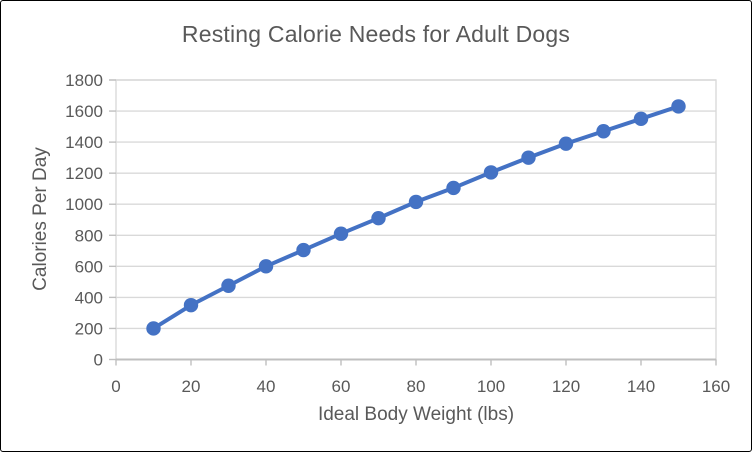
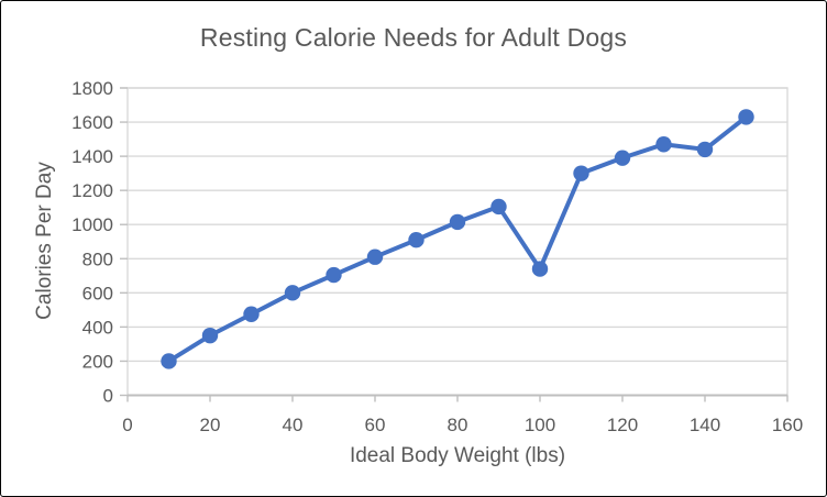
100: 1200 -> 740
140: 1550 -> 1440
